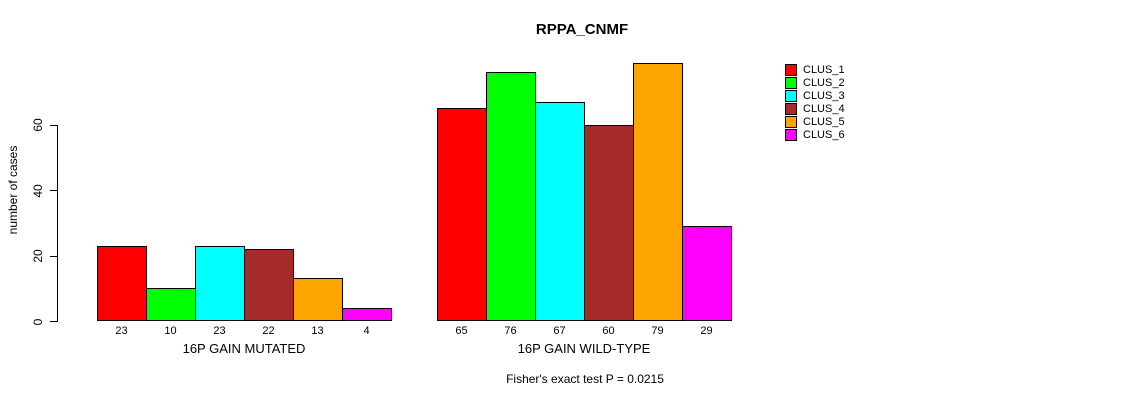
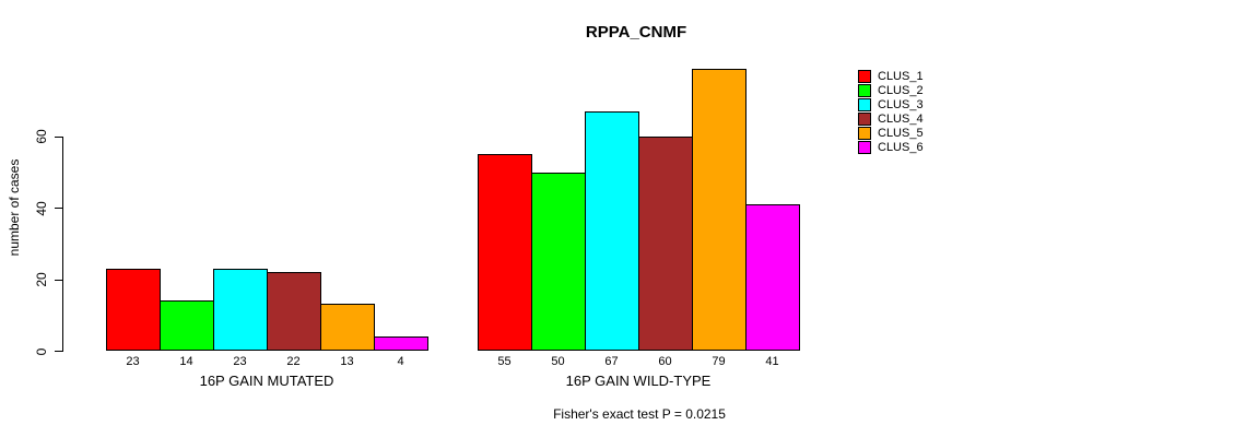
CLUS_2/16P GAIN MUTATED: 10 -> 14
CLUS_1/16P GAIN WILD-TYPE: 65 -> 55
CLUS_2/16P GAIN WILD-TYPE: 76 -> 50
CLUS_6/16P GAIN WILD-TYPE: 29 -> 41
